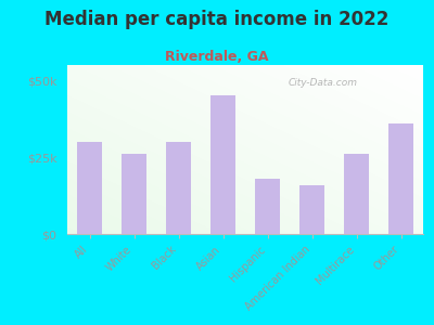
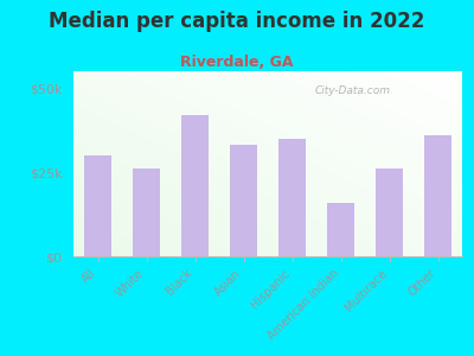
Black: $30k -> $42k
Asian: $45k -> $33k
Hispanic: $18k -> $35k
